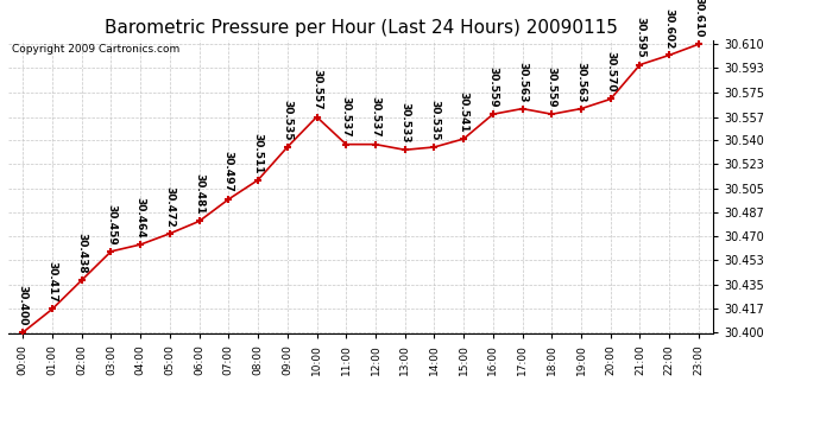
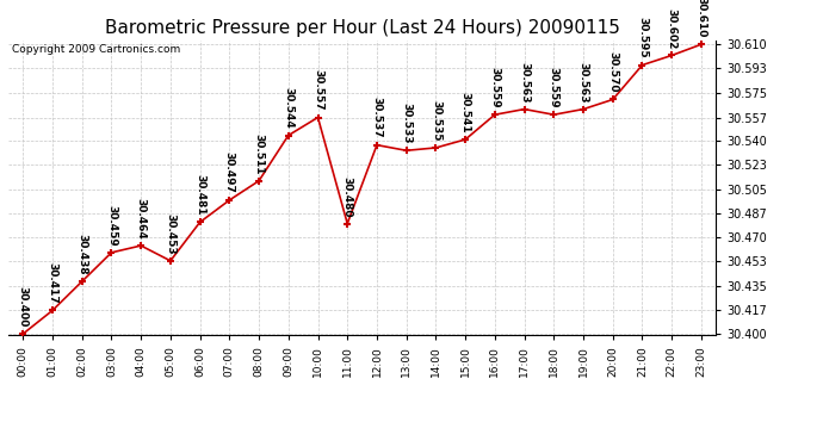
05:00: 30.472 -> 30.453
09:00: 30.535 -> 30.544
11:00: 30.537 -> 30.480
